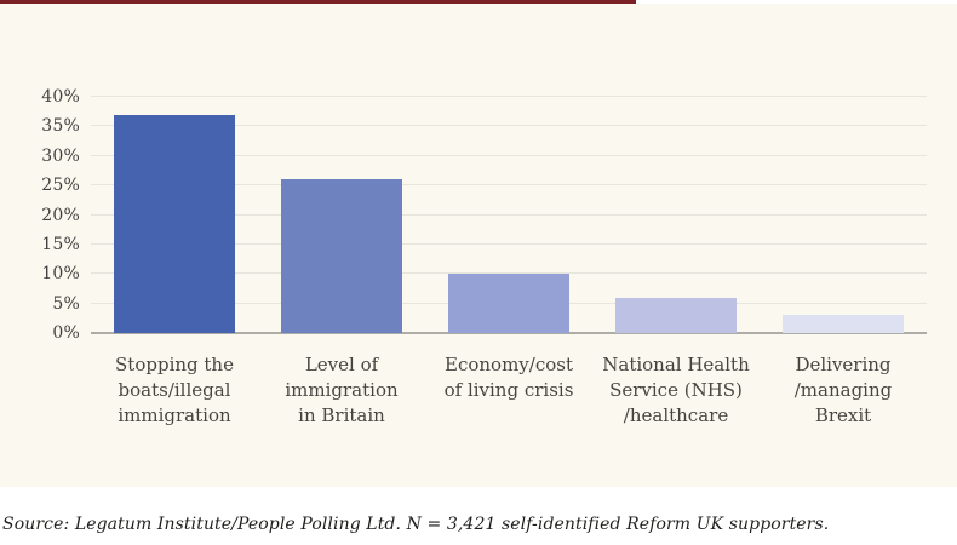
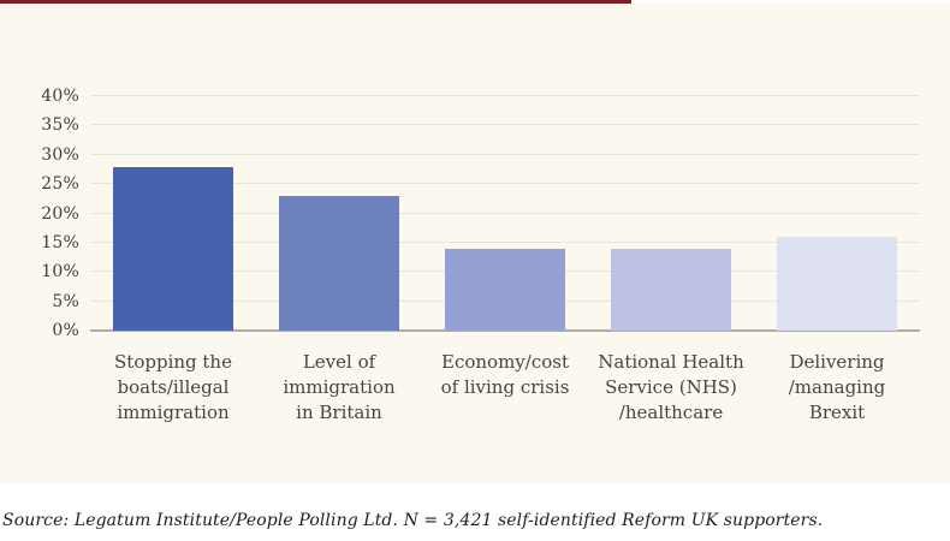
Stopping the boats/illegal immigration: 37% -> 28%
Level of immigration in Britain: 26% -> 23%
Economy/cost of living crisis: 10% -> 14%
National Health Service (NHS) /healthcare: 6% -> 14%
Delivering /managing Brexit: 3% -> 16%
